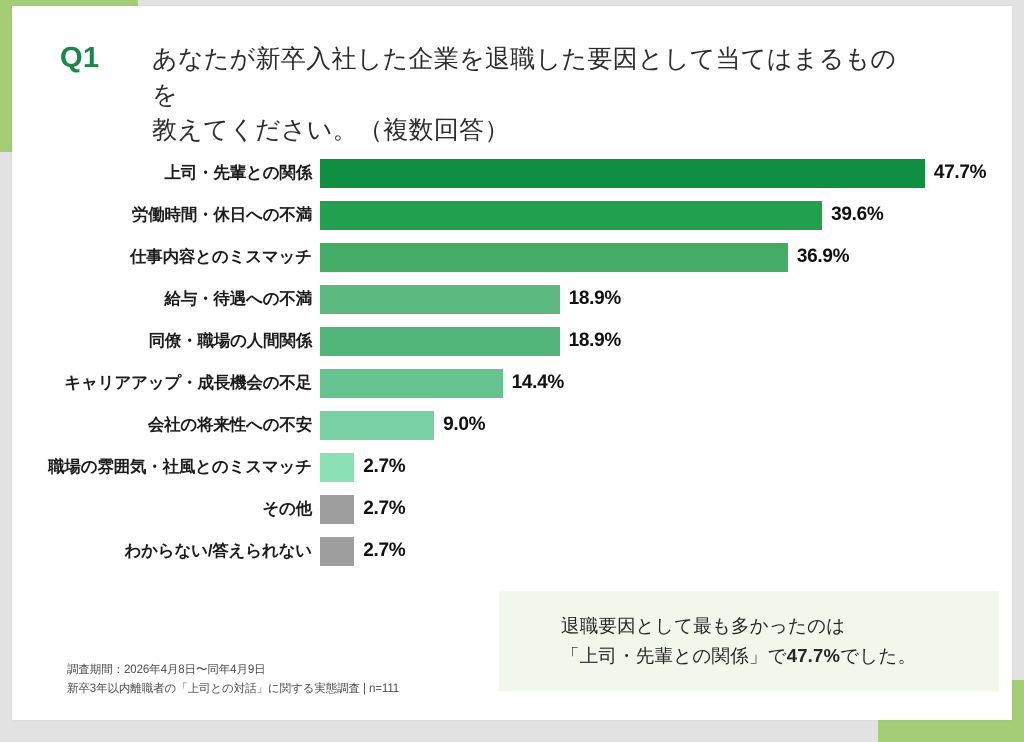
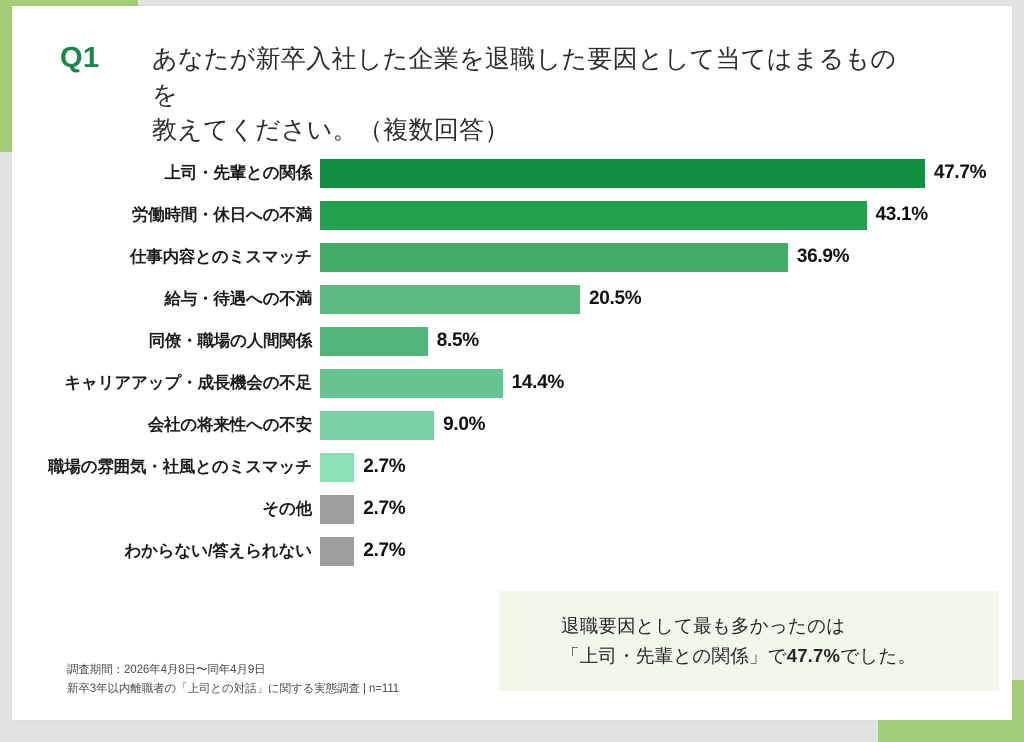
労働時間・休日への不満: 39.6% -> 43.1%
給与・待遇への不満: 18.9% -> 20.5%
同僚・職場の人間関係: 18.9% -> 8.5%
